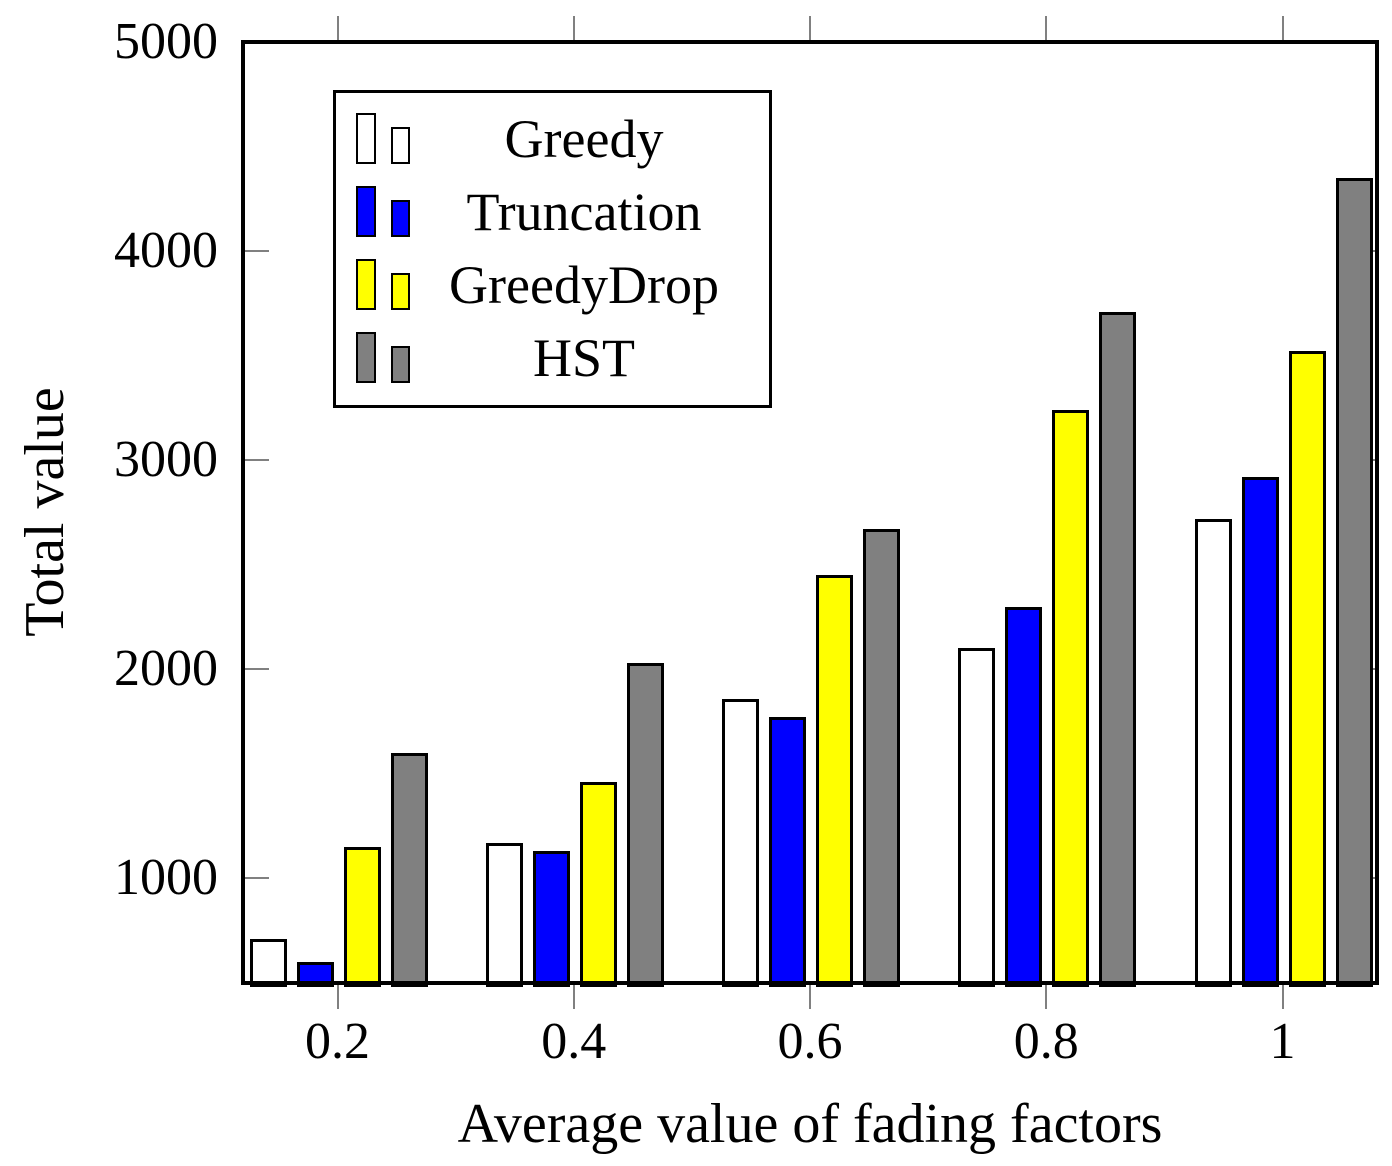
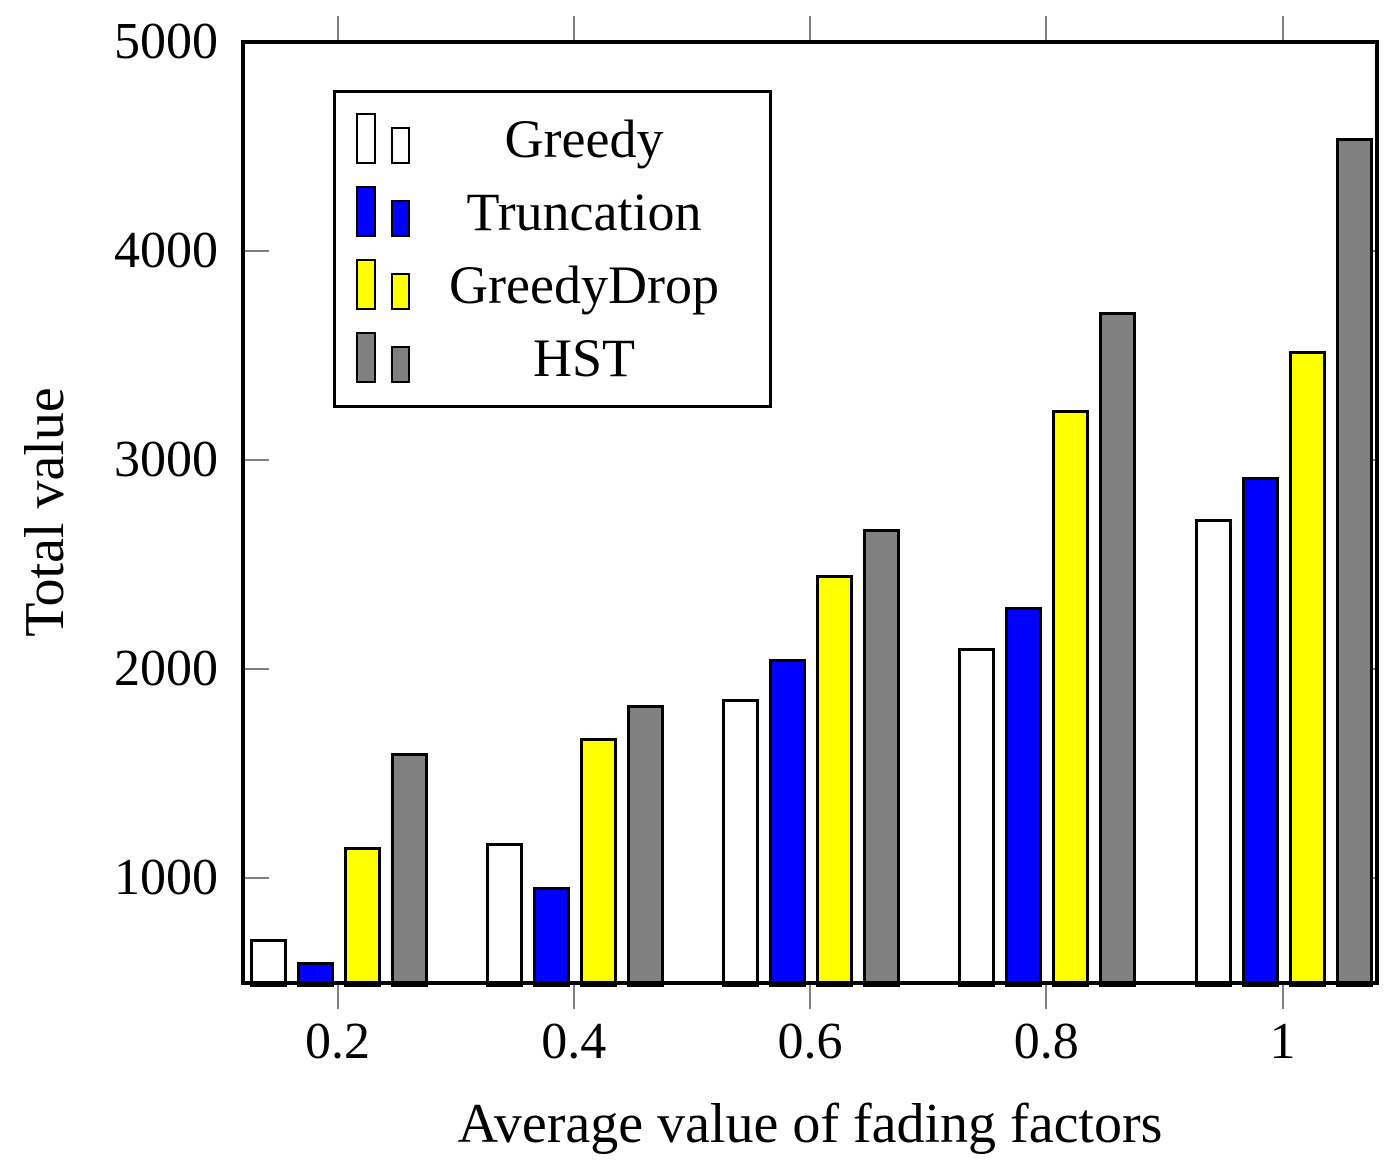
Truncation/0.4: 1130 -> 960
GreedyDrop/0.4: 1460 -> 1670
HST/0.4: 2030 -> 1830
Truncation/0.6: 1770 -> 2050
HST/1: 4350 -> 4540
